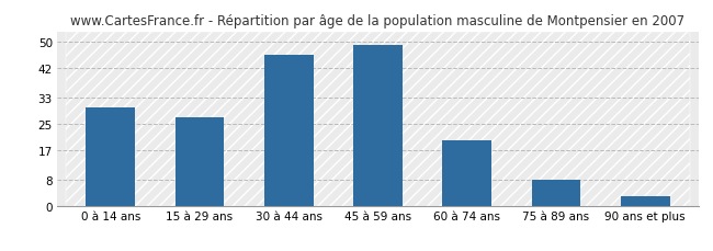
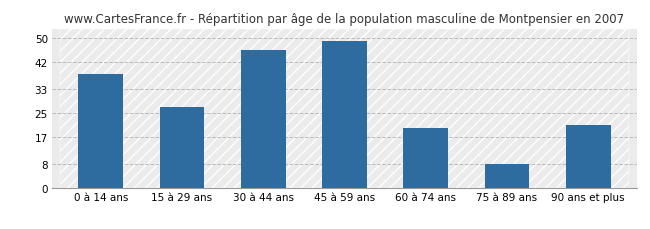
0 à 14 ans: 30 -> 38
90 ans et plus: 3 -> 21
